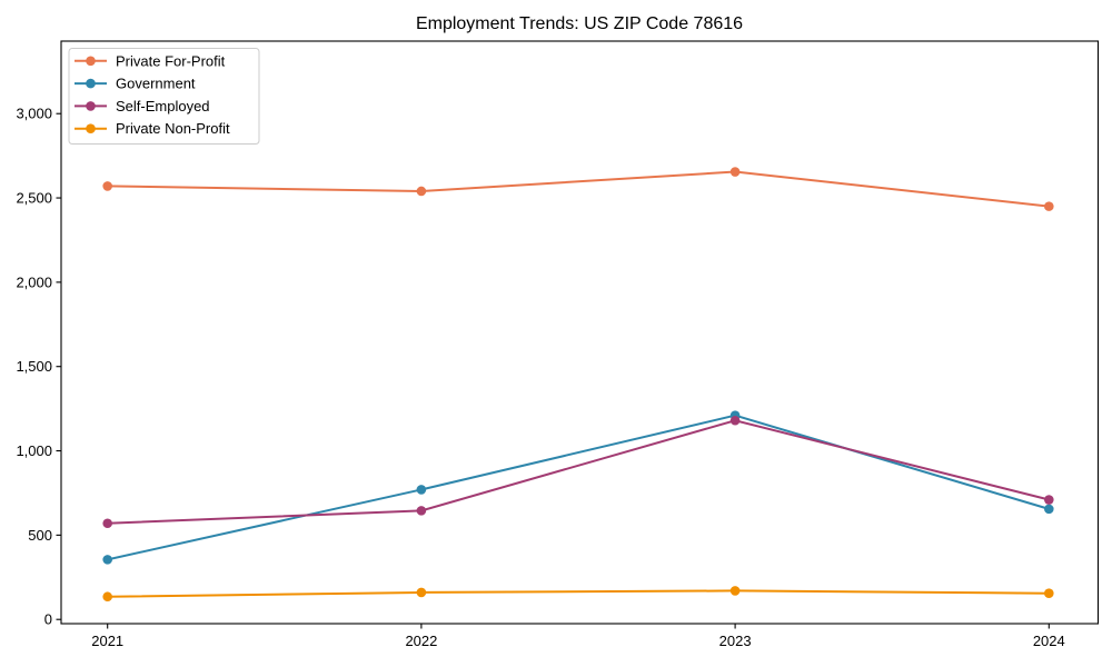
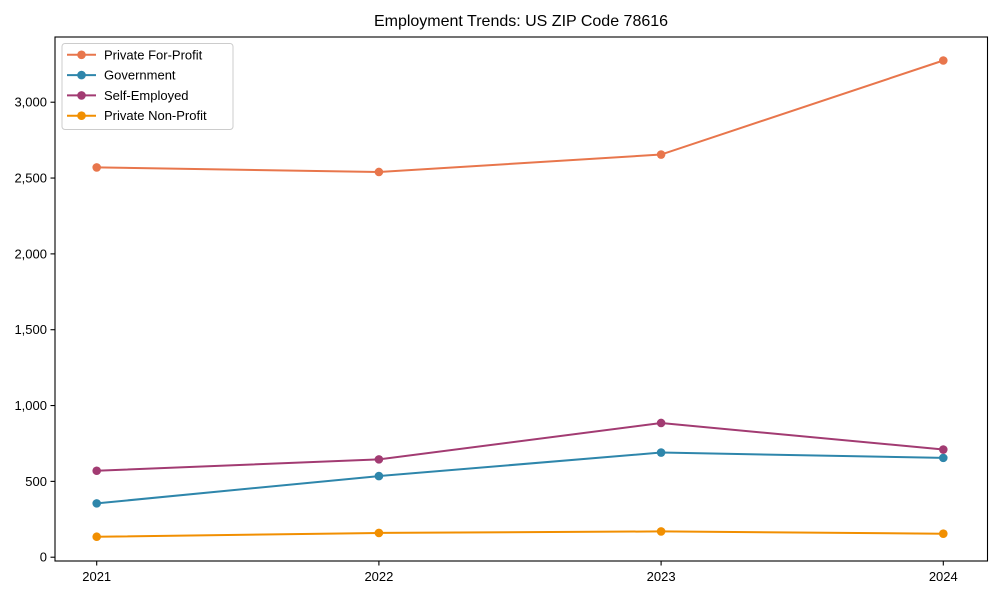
Government/2022: 770 -> 540
Government/2023: 1210 -> 690
Self-Employed/2023: 1180 -> 880
Private For-Profit/2024: 2450 -> 3280
